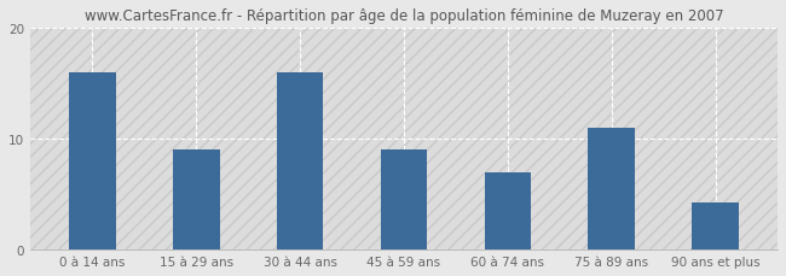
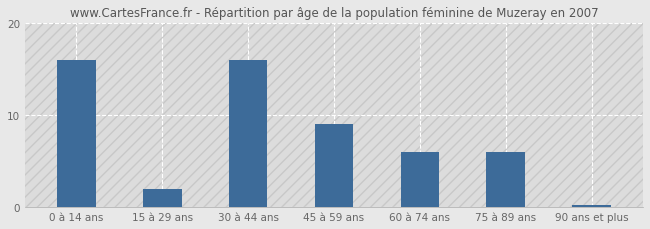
15 à 29 ans: 9.0 -> 2.0
60 à 74 ans: 7.0 -> 6.0
75 à 89 ans: 11.0 -> 6.0
90 ans et plus: 4.2 -> 0.2
